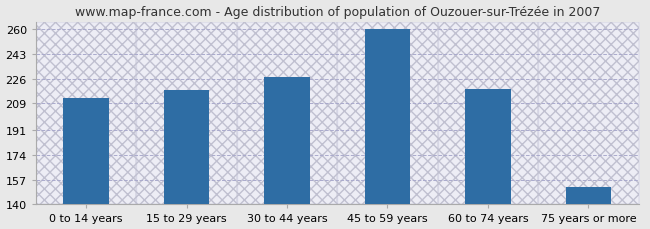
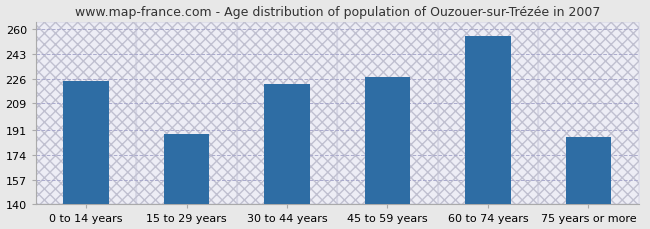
0 to 14 years: 213 -> 224
15 to 29 years: 218 -> 188
30 to 44 years: 227 -> 222
45 to 59 years: 260 -> 227
60 to 74 years: 219 -> 255
75 years or more: 152 -> 186
